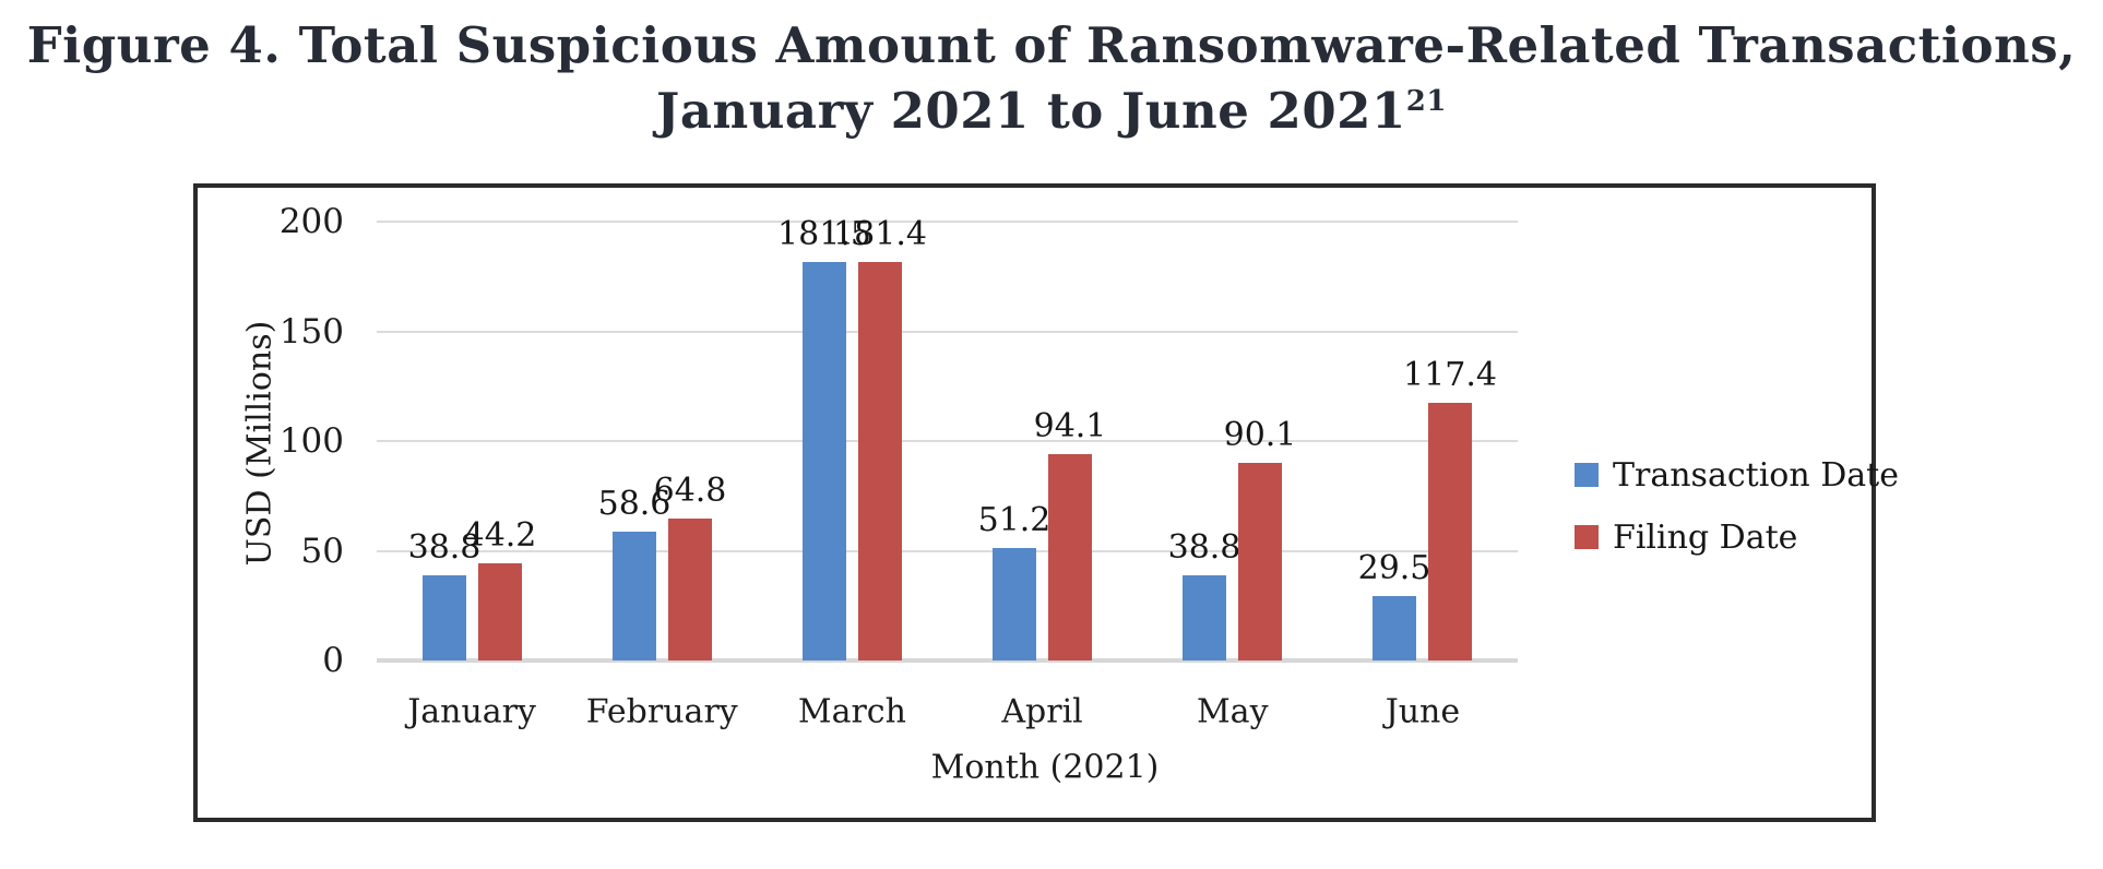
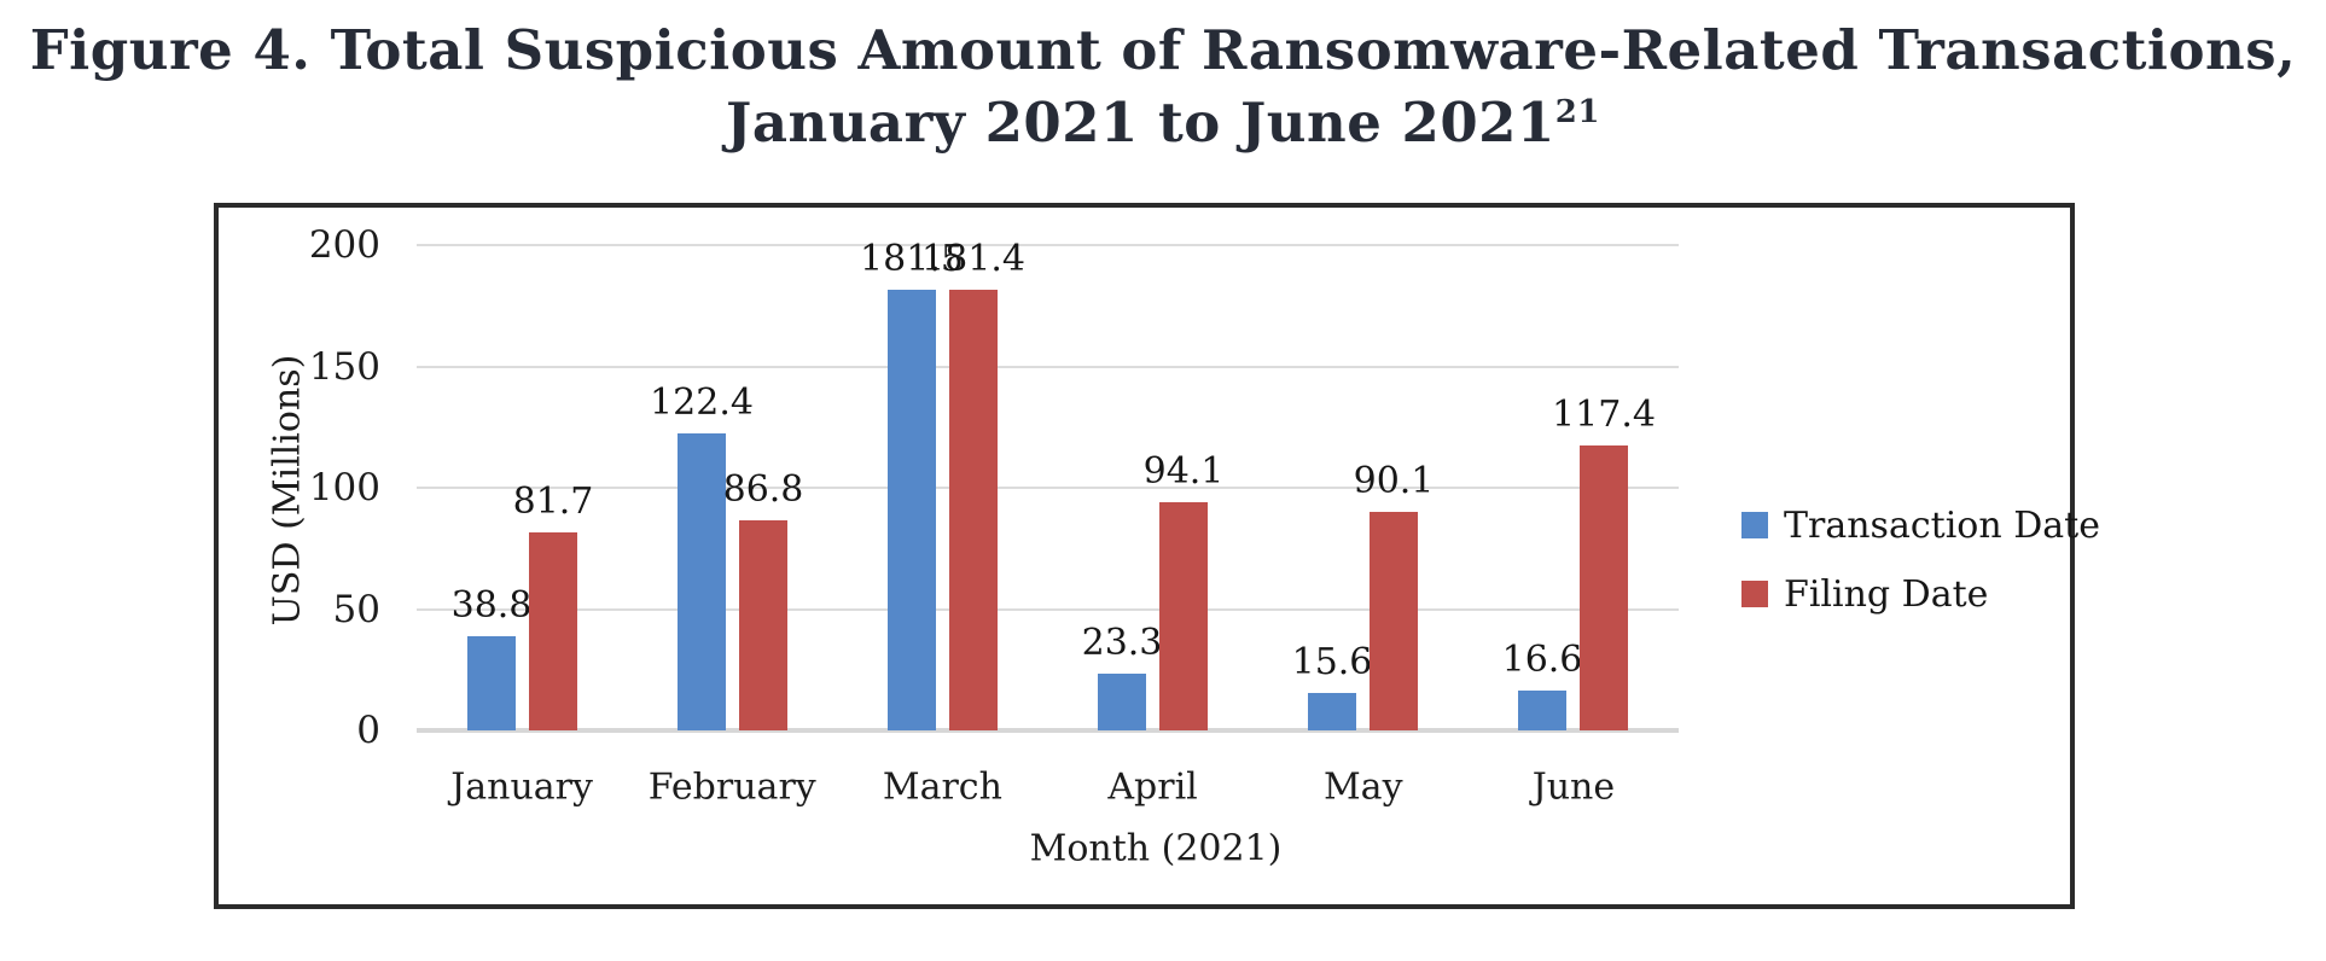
Filing Date/January: 44.2 -> 81.7
Transaction Date/February: 58.6 -> 122.4
Filing Date/February: 64.8 -> 86.8
Transaction Date/April: 51.2 -> 23.3
Transaction Date/May: 38.8 -> 15.6
Transaction Date/June: 29.5 -> 16.6
